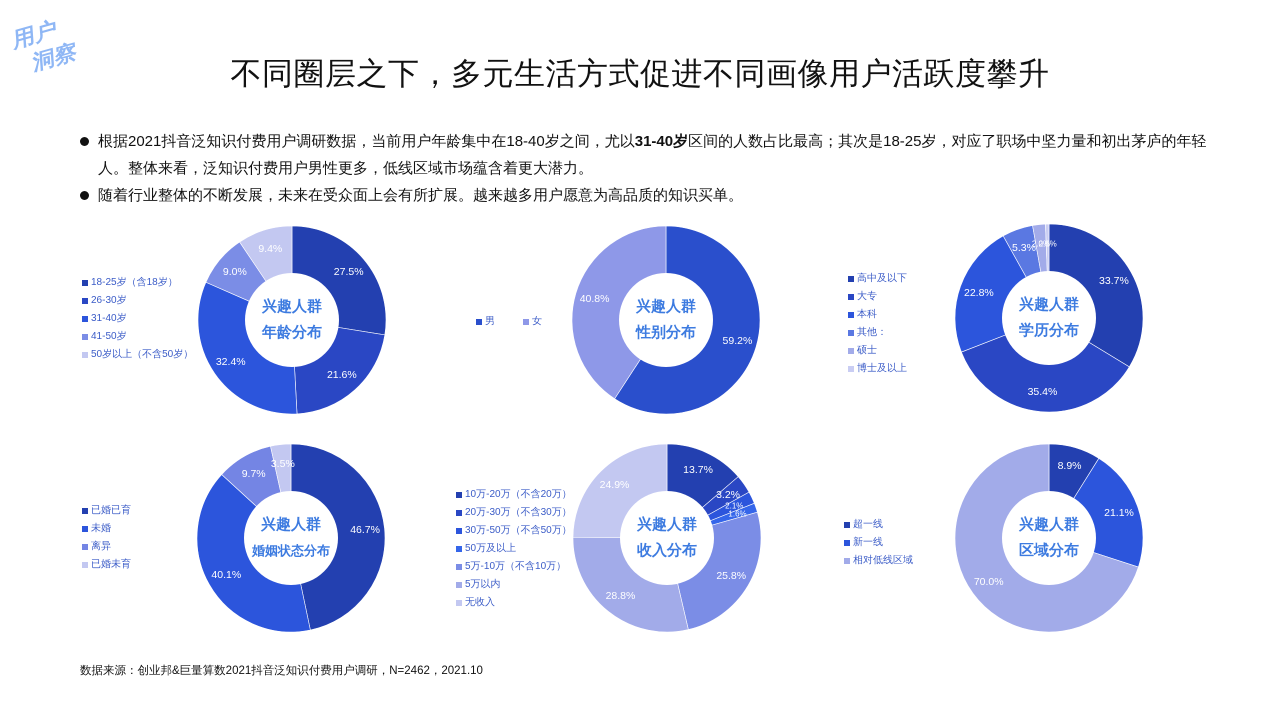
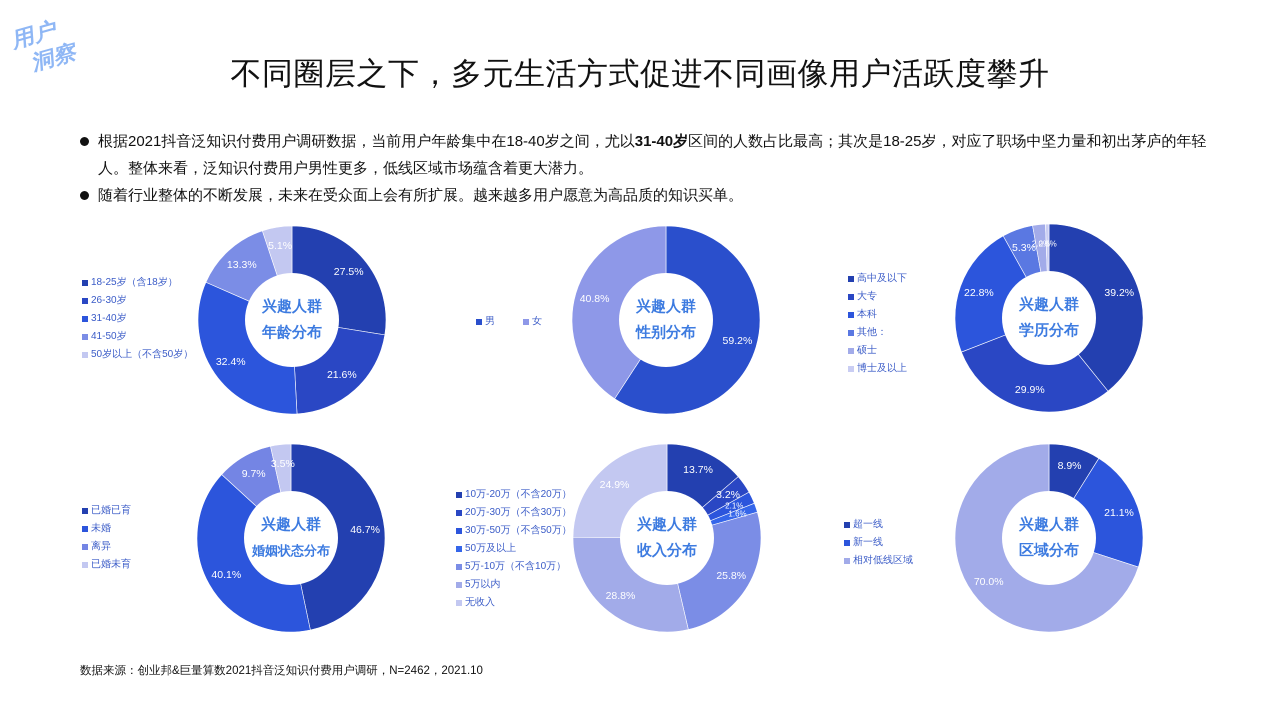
兴趣人群 年龄分布/41-50岁: 9.0% -> 13.3%
兴趣人群 年龄分布/50岁以上（不含50岁）: 9.4% -> 5.1%
兴趣人群 学历分布/高中及以下: 33.7% -> 39.2%
兴趣人群 学历分布/大专: 35.4% -> 29.9%
